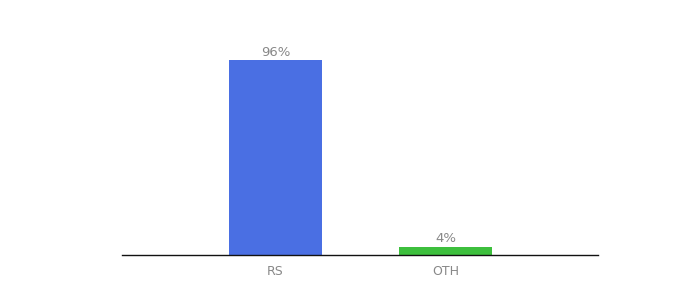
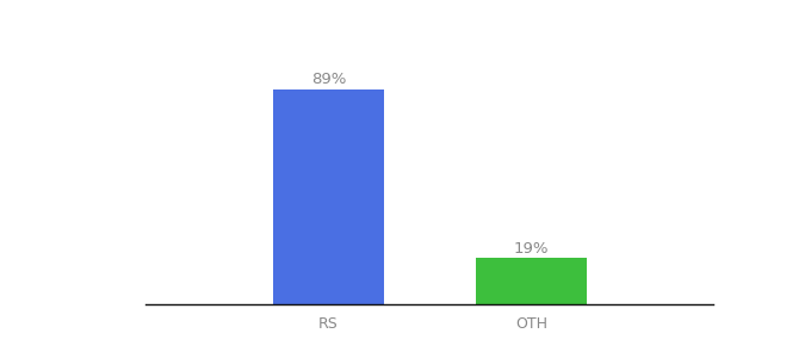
RS: 96% -> 89%
OTH: 4% -> 19%
